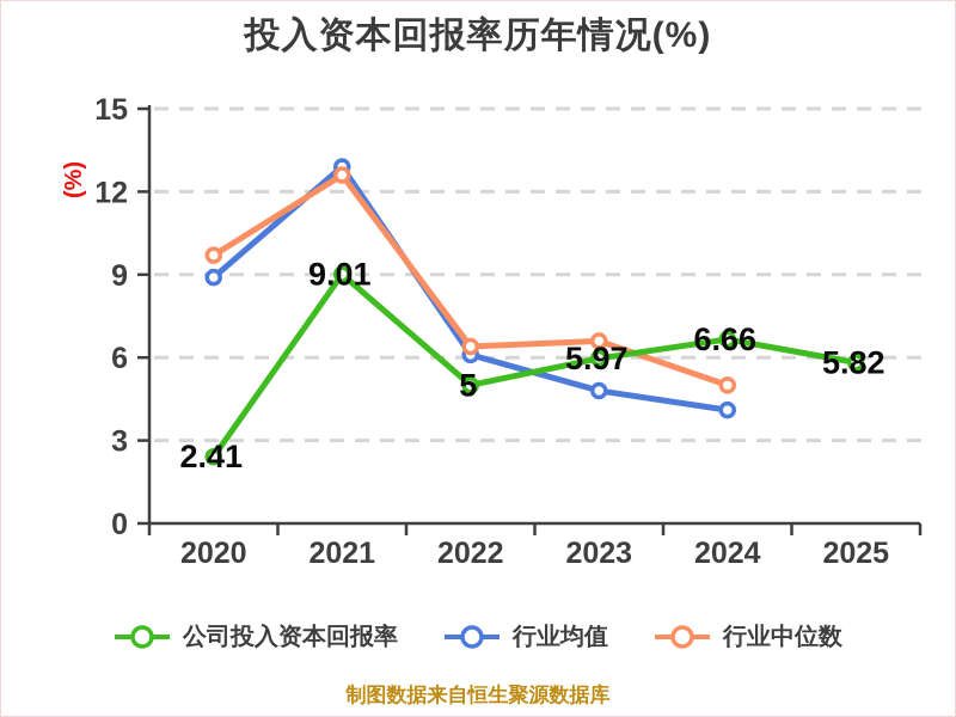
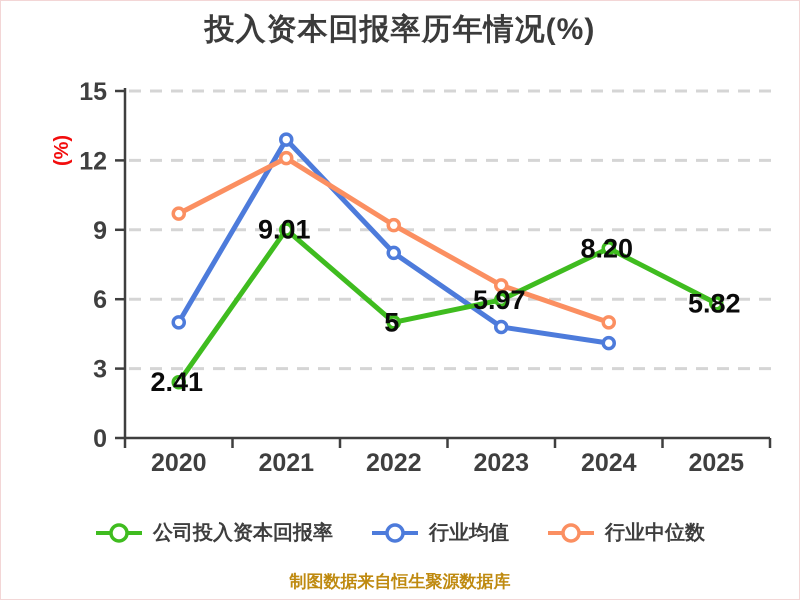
行业均值/2020: 8.9 -> 5.0
行业中位数/2021: 12.6 -> 12.1
行业均值/2022: 6.1 -> 8.0
行业中位数/2022: 6.4 -> 9.2
公司投入资本回报率/2024: 6.66 -> 8.20
